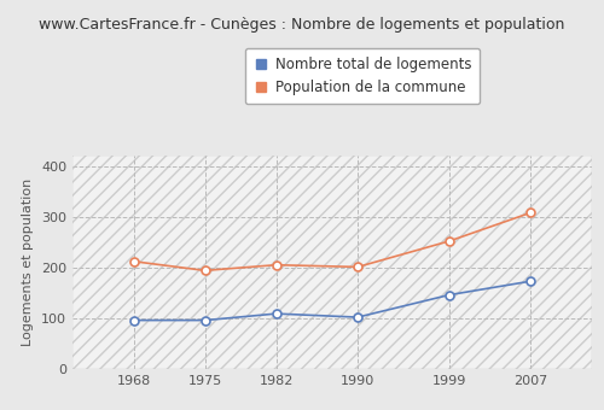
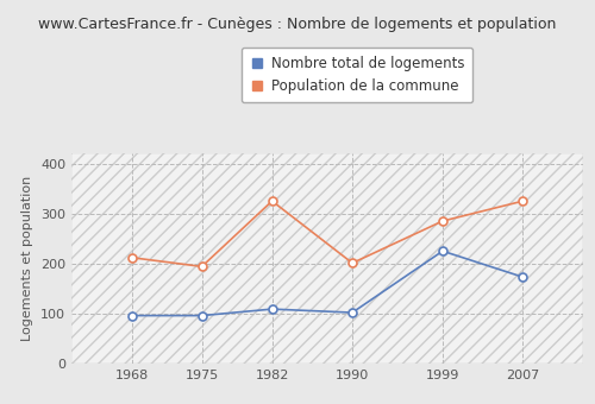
Population de la commune/1982: 205 -> 325
Nombre total de logements/1999: 146 -> 225
Population de la commune/1999: 252 -> 285
Population de la commune/2007: 308 -> 325
